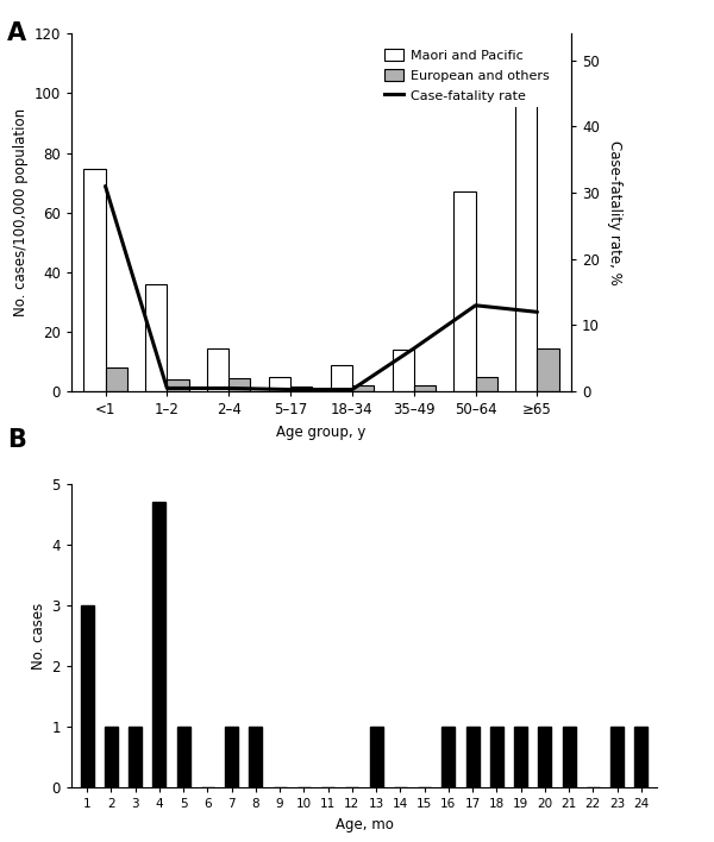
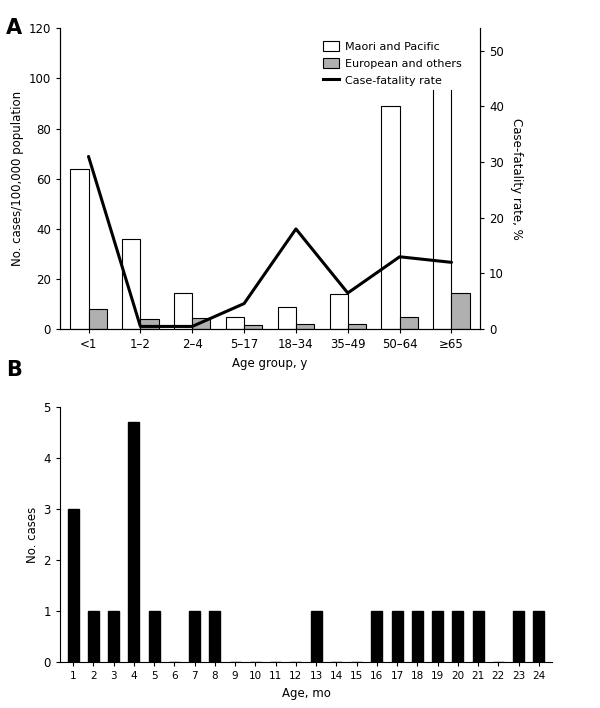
Maori and Pacific/<1: 74.5 -> 64.0
Case-fatality rate/5–17: 0.3 -> 4.6
Case-fatality rate/18–34: 0.3 -> 18.0
Maori and Pacific/50–64: 67.0 -> 89.0
